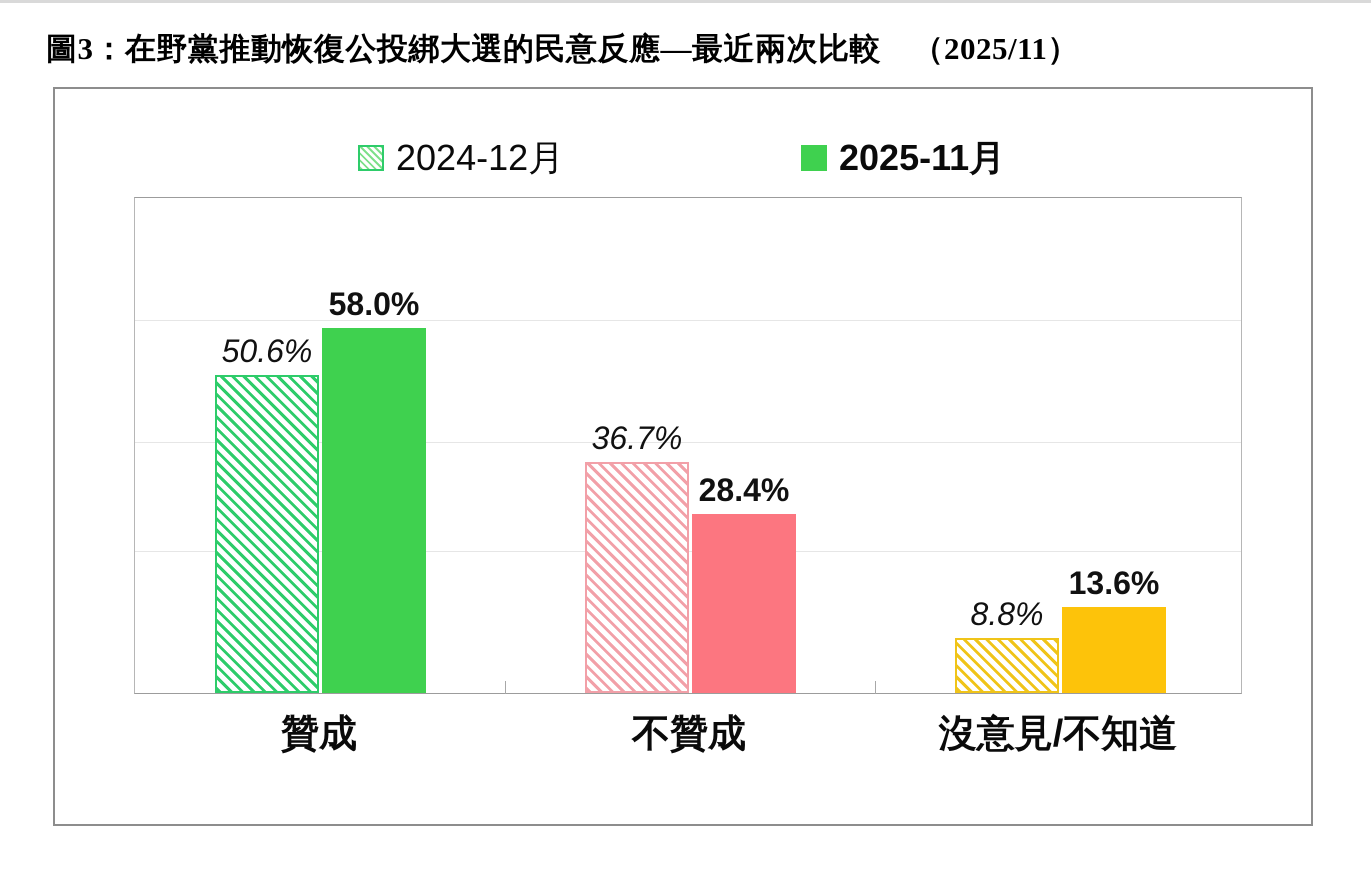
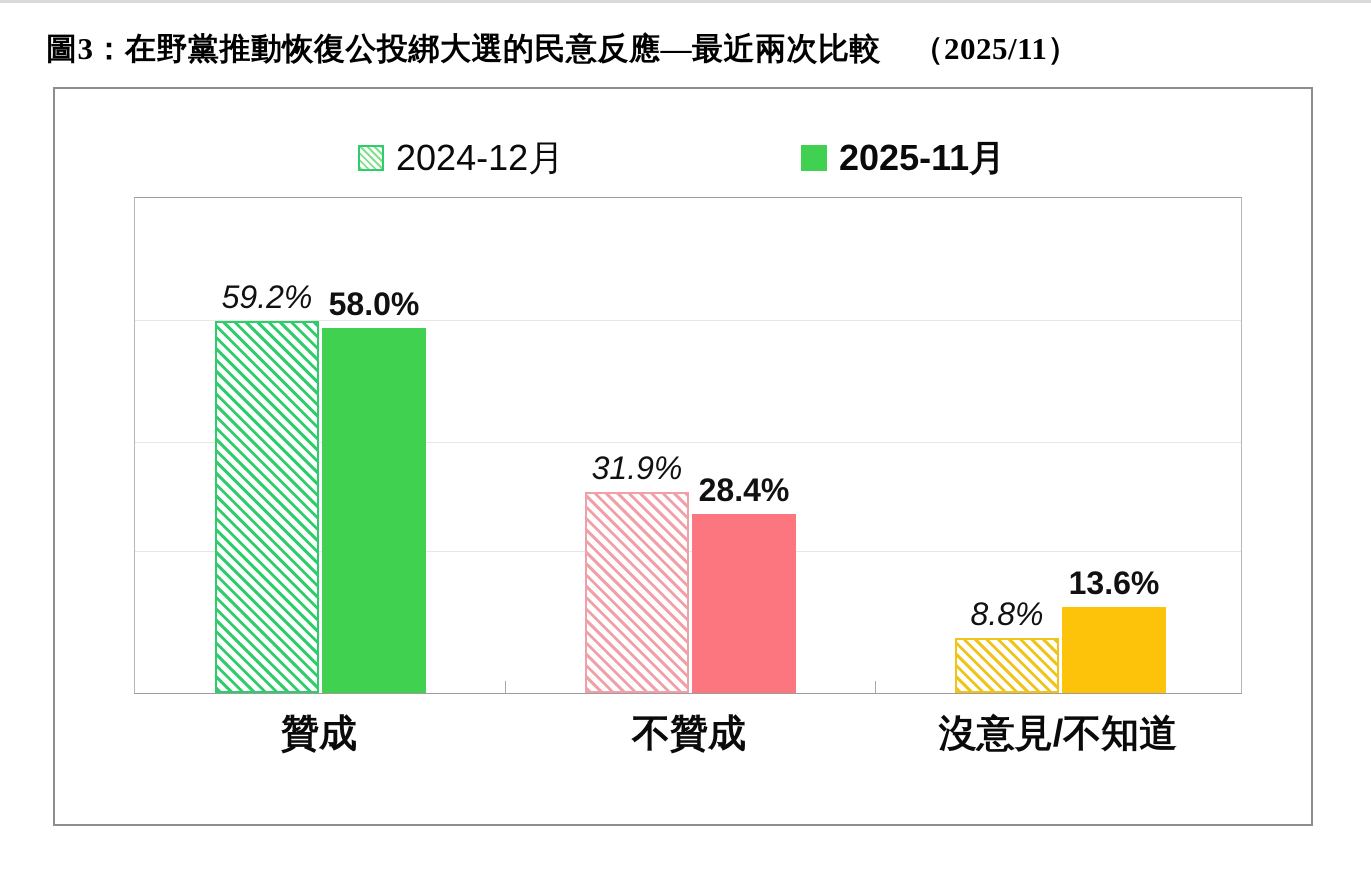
2024-12月/贊成: 50.6% -> 59.2%
2024-12月/不贊成: 36.7% -> 31.9%
